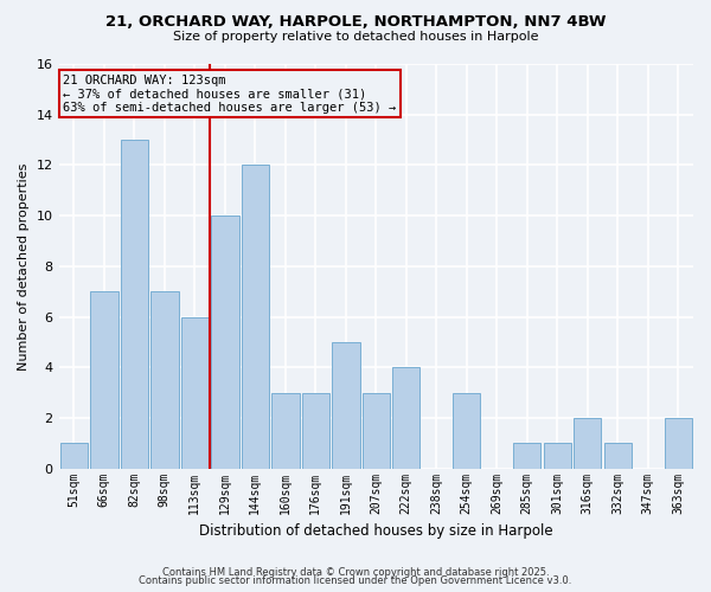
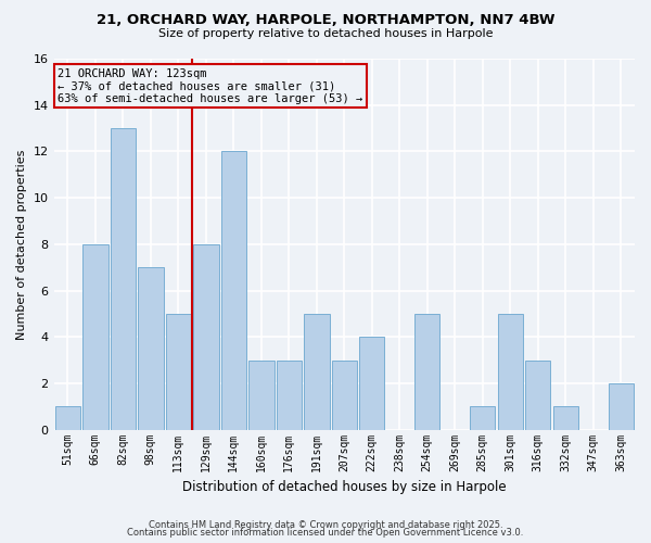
66sqm: 7 -> 8
113sqm: 6 -> 5
129sqm: 10 -> 8
254sqm: 3 -> 5
301sqm: 1 -> 5
316sqm: 2 -> 3
